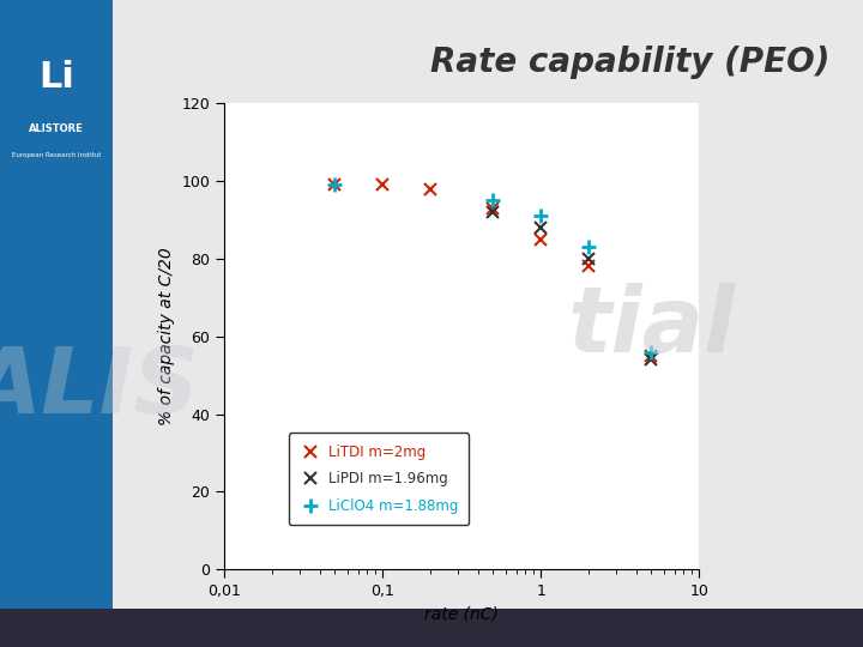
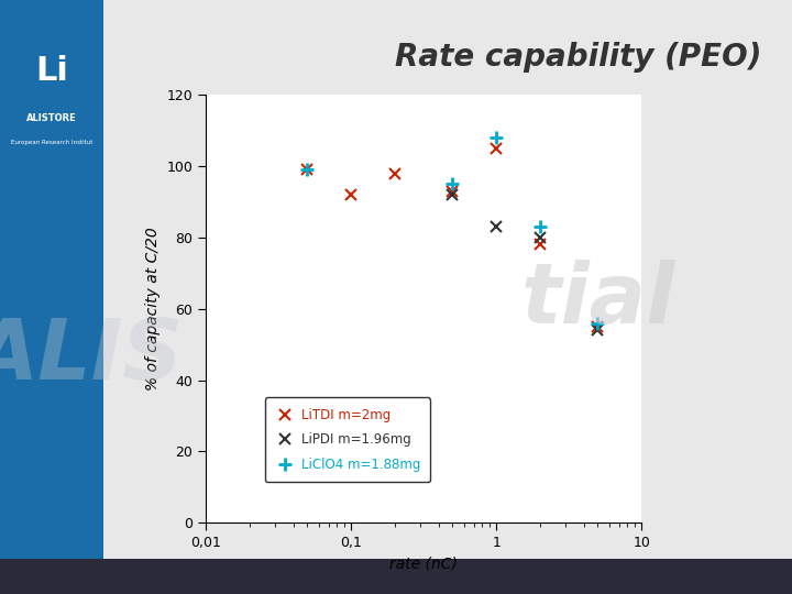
LiTDI m=2mg/0,1: 99 -> 92
LiTDI m=2mg/1: 85 -> 105
LiPDI m=1.96mg/1: 88 -> 83
LiClO4 m=1.88mg/1: 91 -> 108
